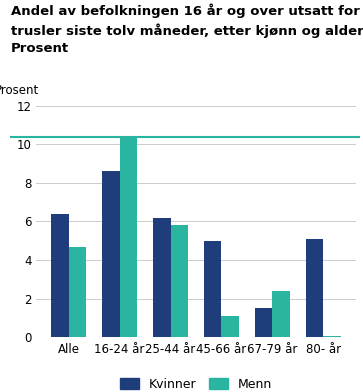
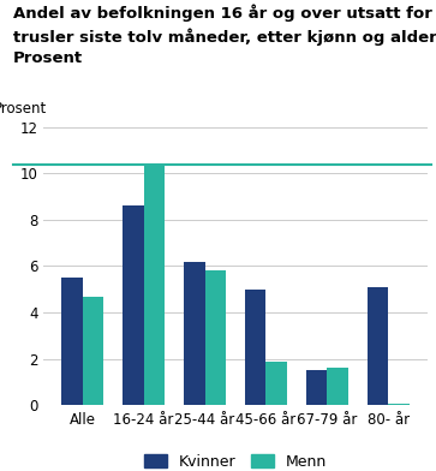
Kvinner/Alle: 6.4 -> 5.5
Menn/45-66 år: 1.1 -> 1.9
Menn/67-79 år: 2.4 -> 1.6
